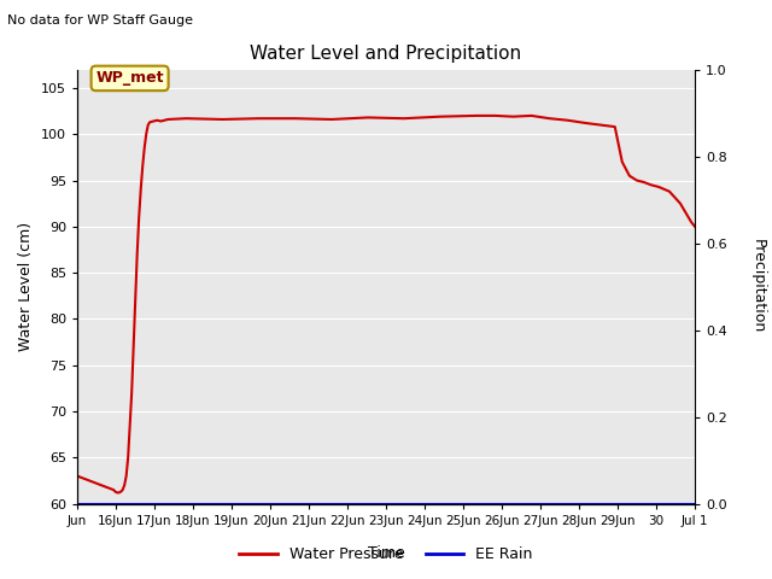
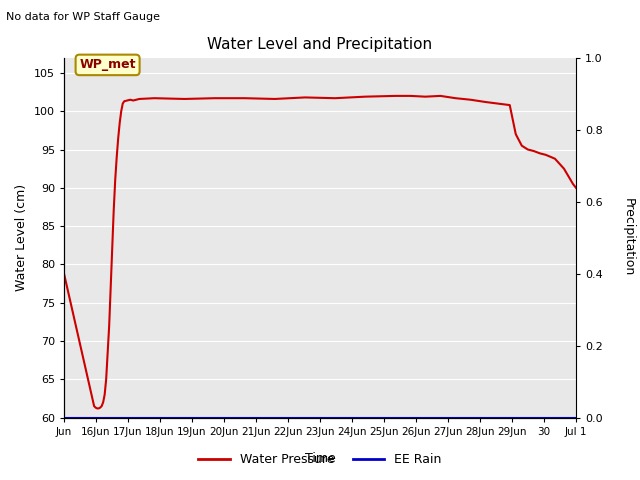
Jun: 63.0 -> 78.8
